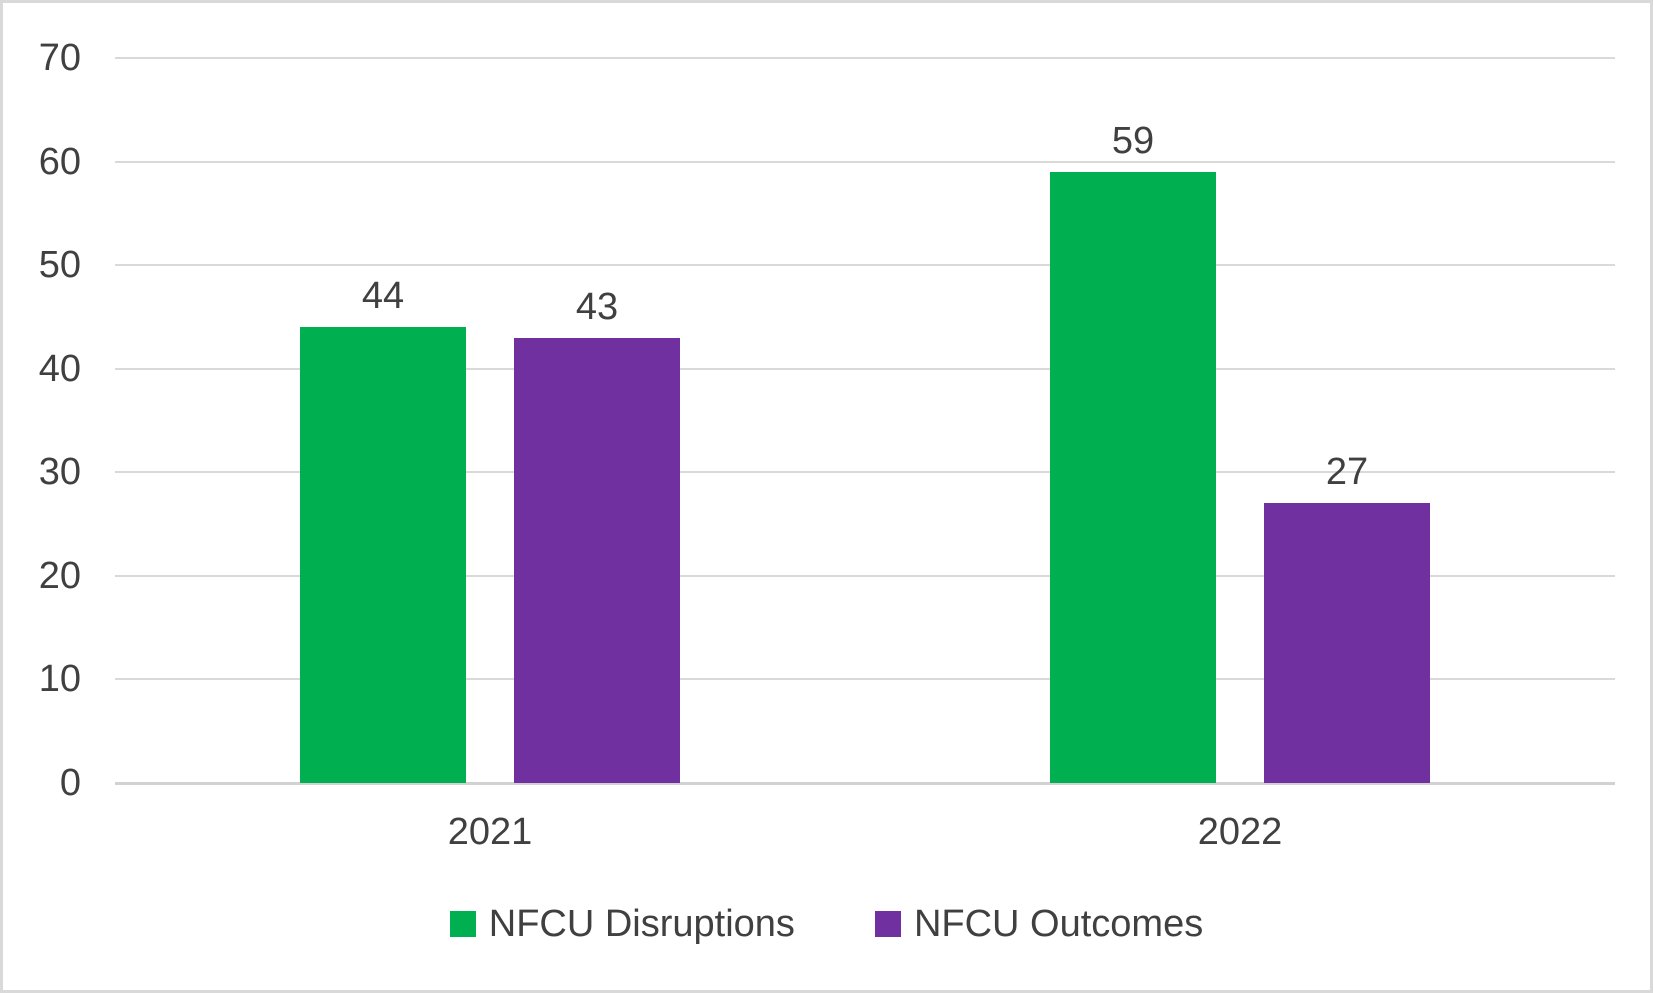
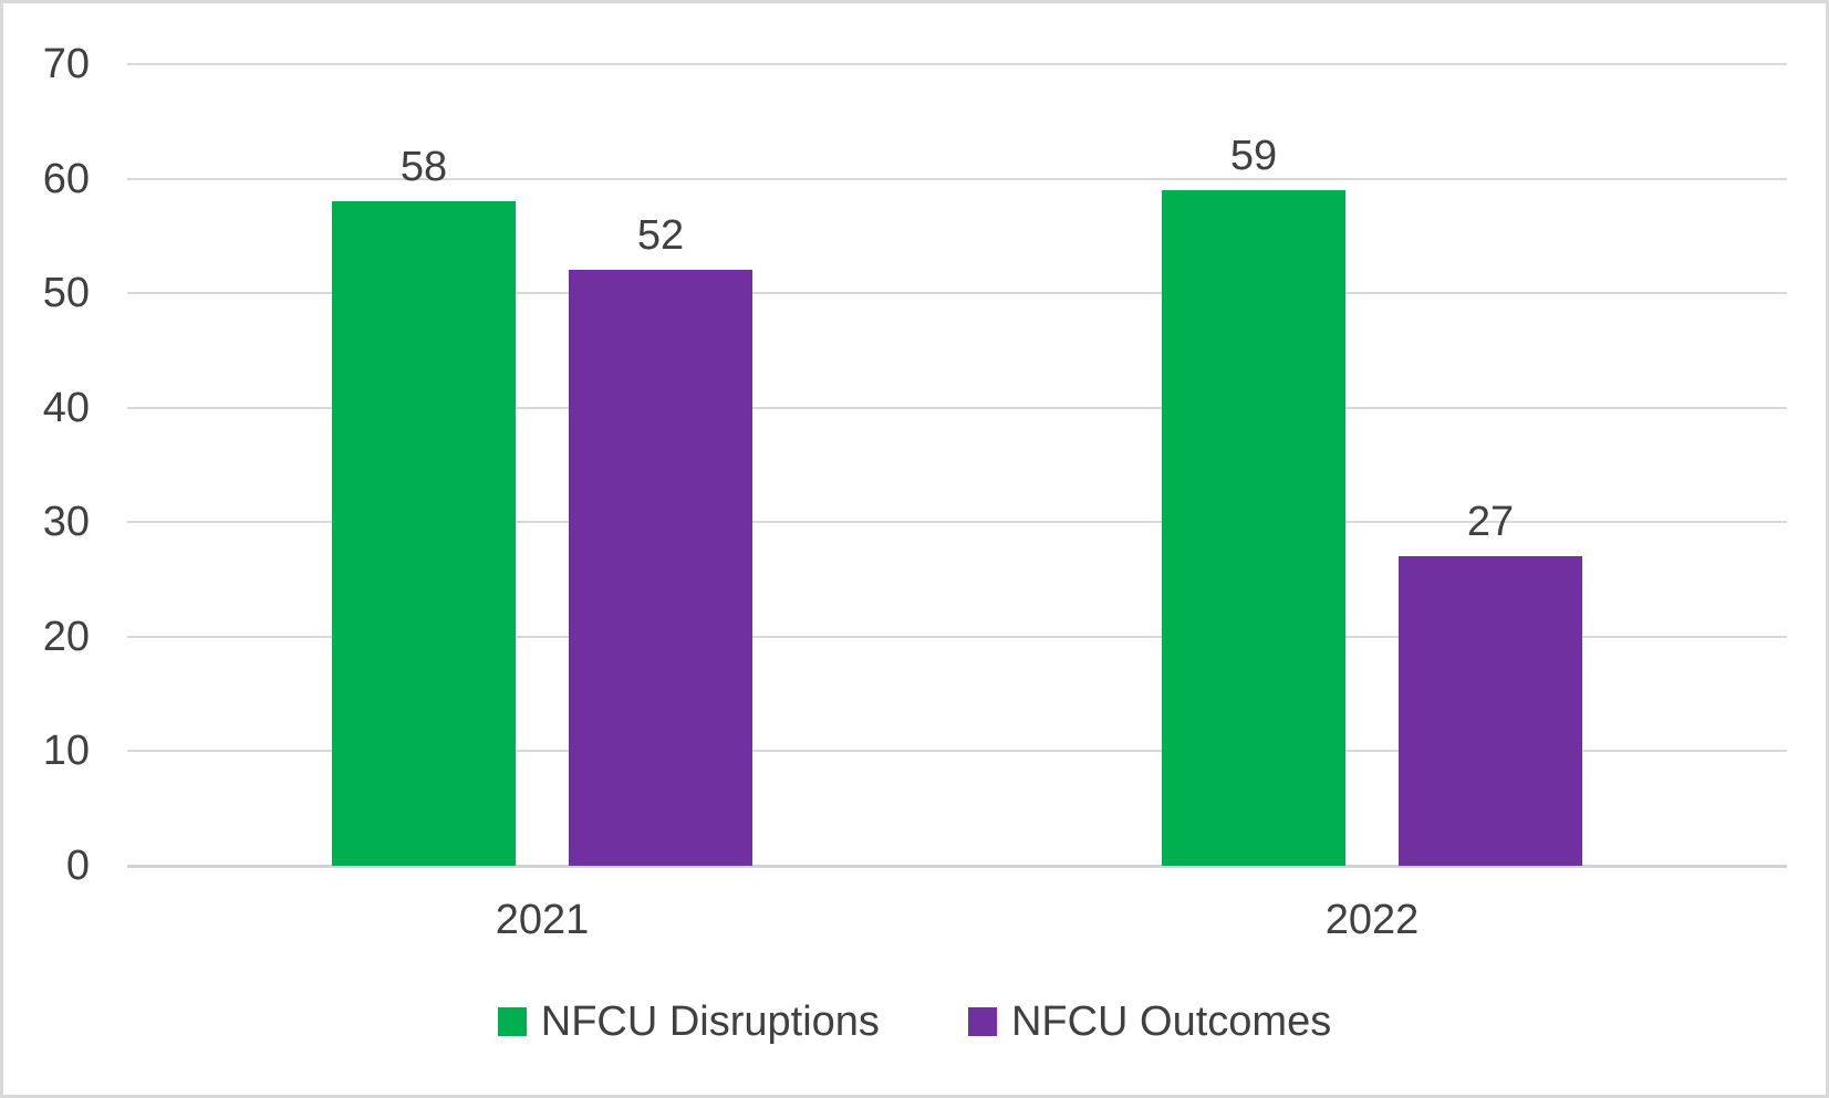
NFCU Disruptions/2021: 44 -> 58
NFCU Outcomes/2021: 43 -> 52
